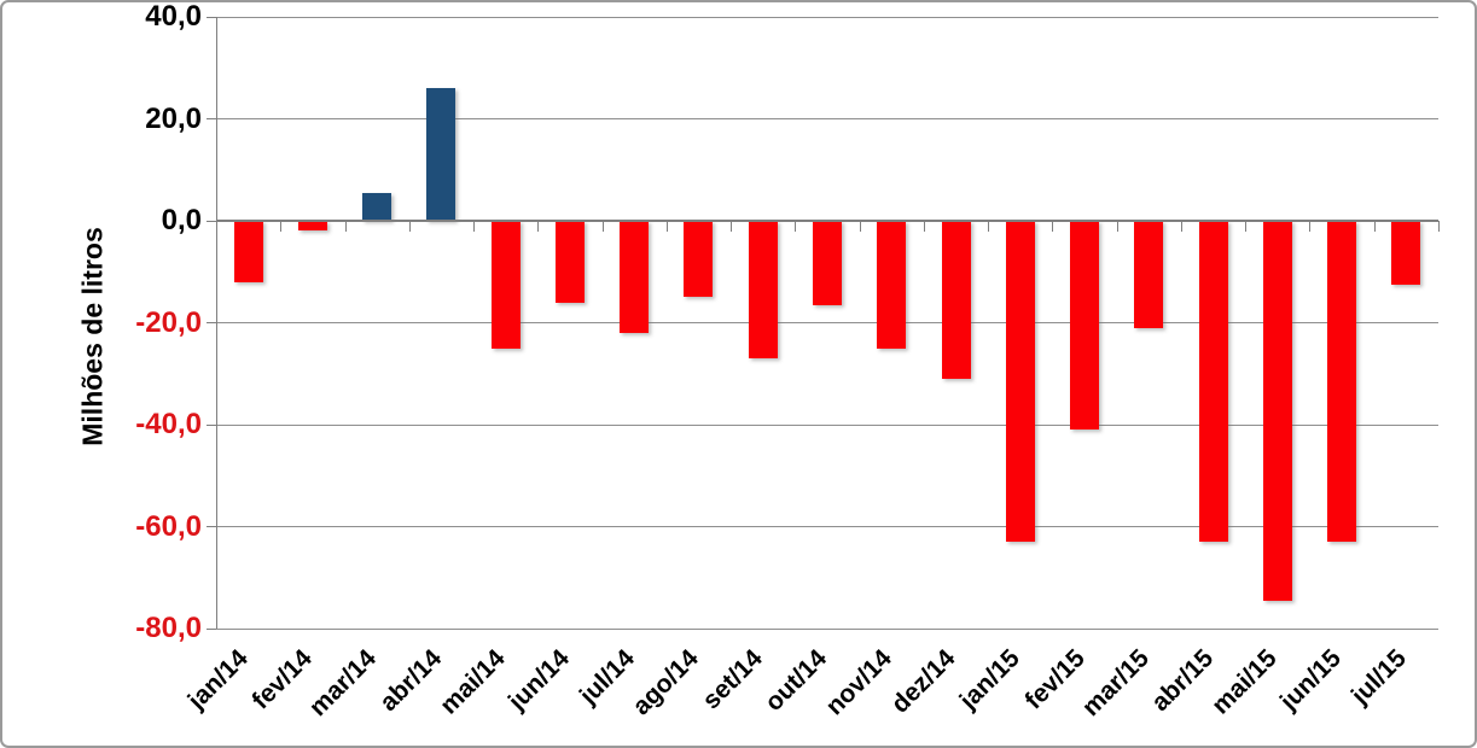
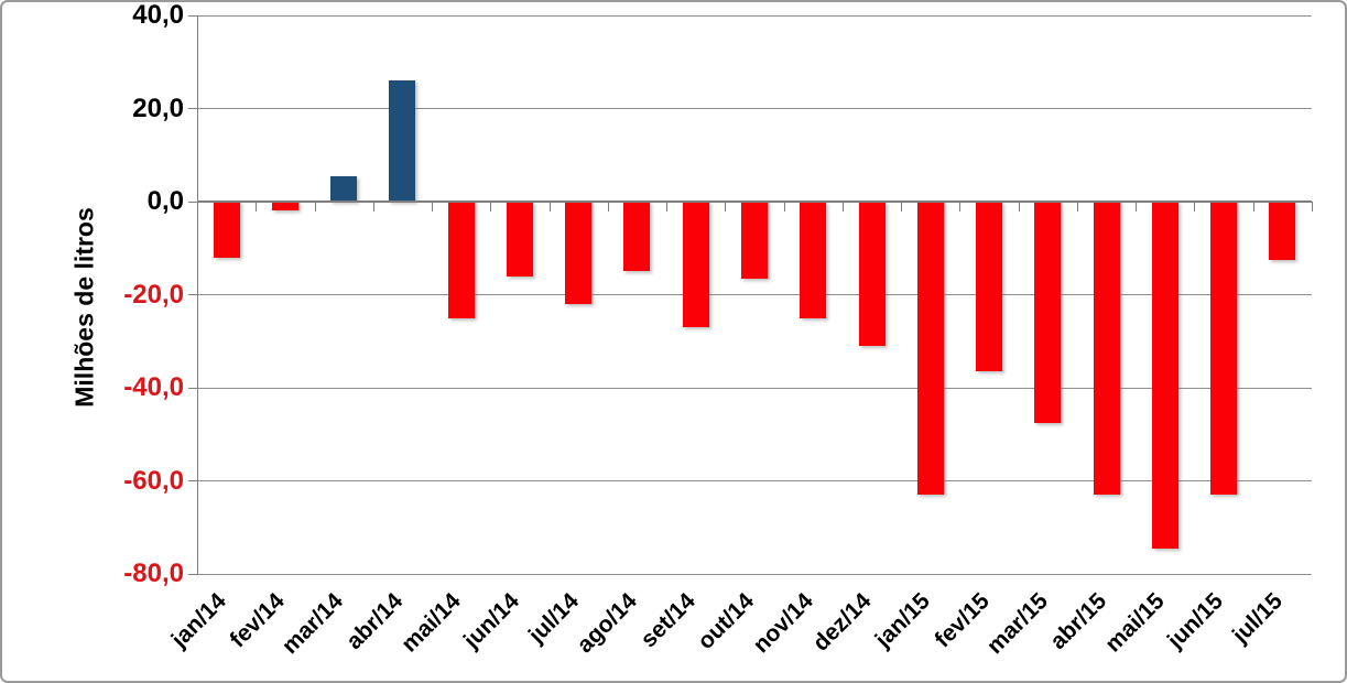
fev/15: -41 -> -36
mar/15: -21 -> -48
